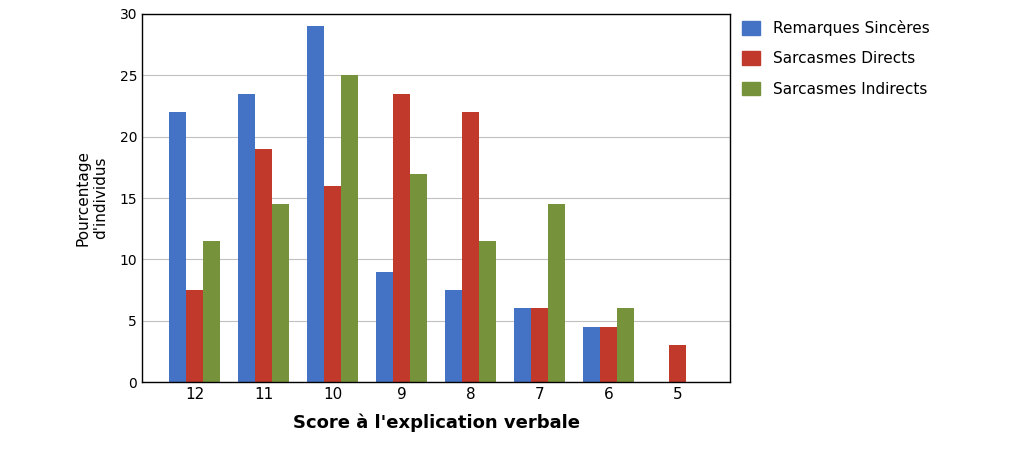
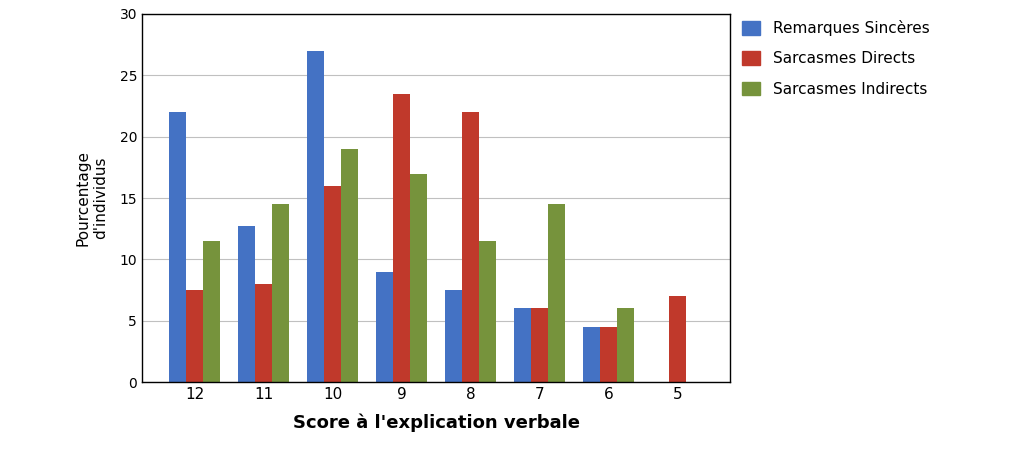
Remarques Sincères/11: 23.5 -> 12.7
Sarcasmes Directs/11: 19.0 -> 8.0
Remarques Sincères/10: 29.0 -> 27.0
Sarcasmes Indirects/10: 25.0 -> 19.0
Sarcasmes Directs/5: 3.0 -> 7.0
